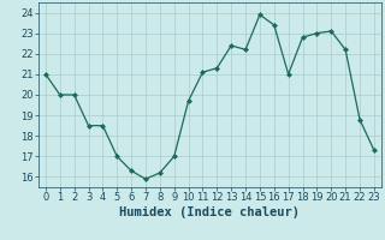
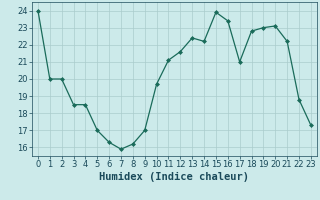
0: 21.0 -> 24.0
12: 21.3 -> 21.6
